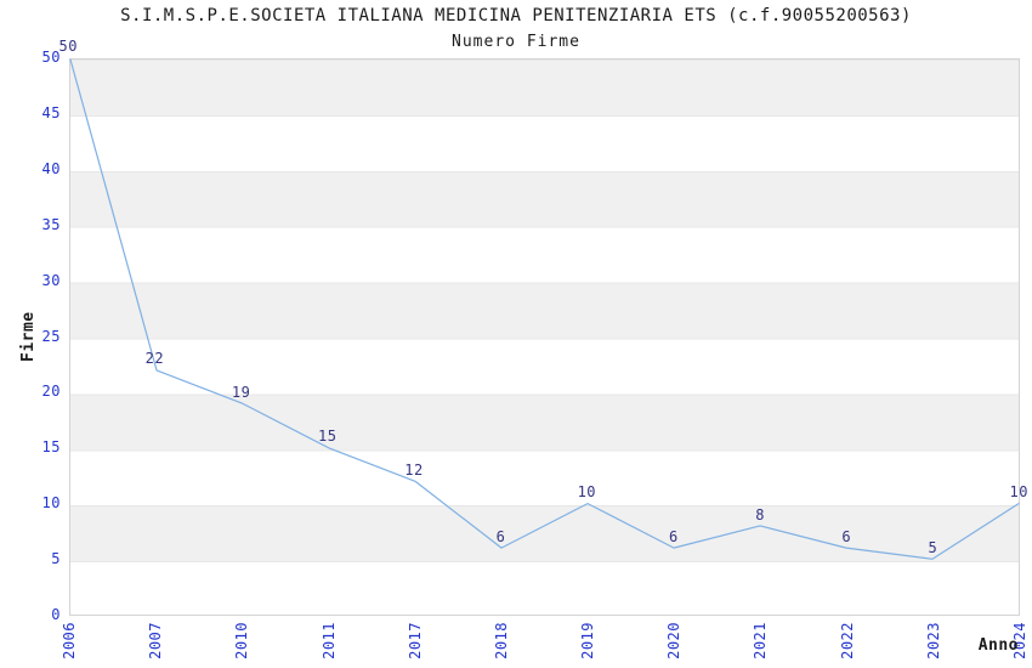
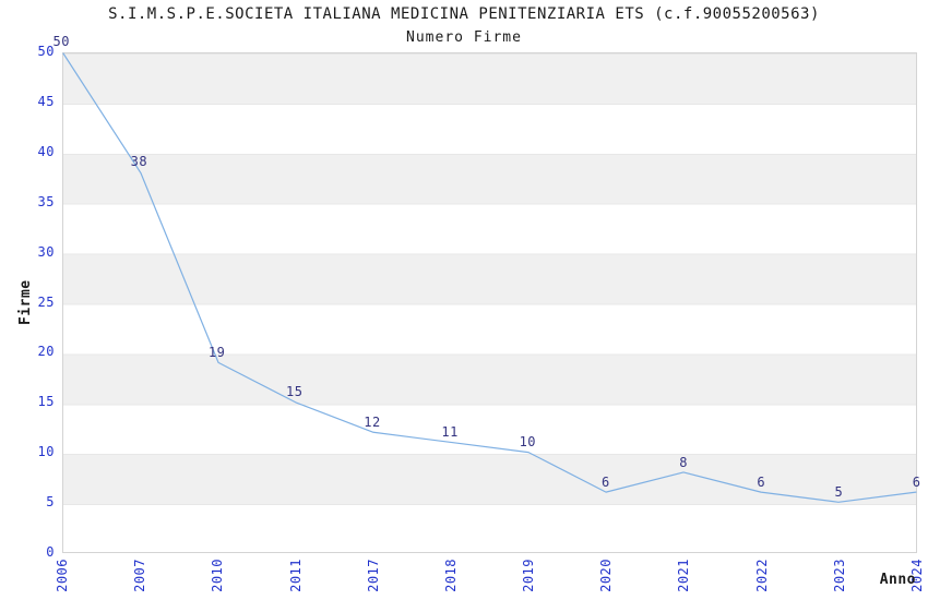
2007: 22 -> 38
2018: 6 -> 11
2024: 10 -> 6
